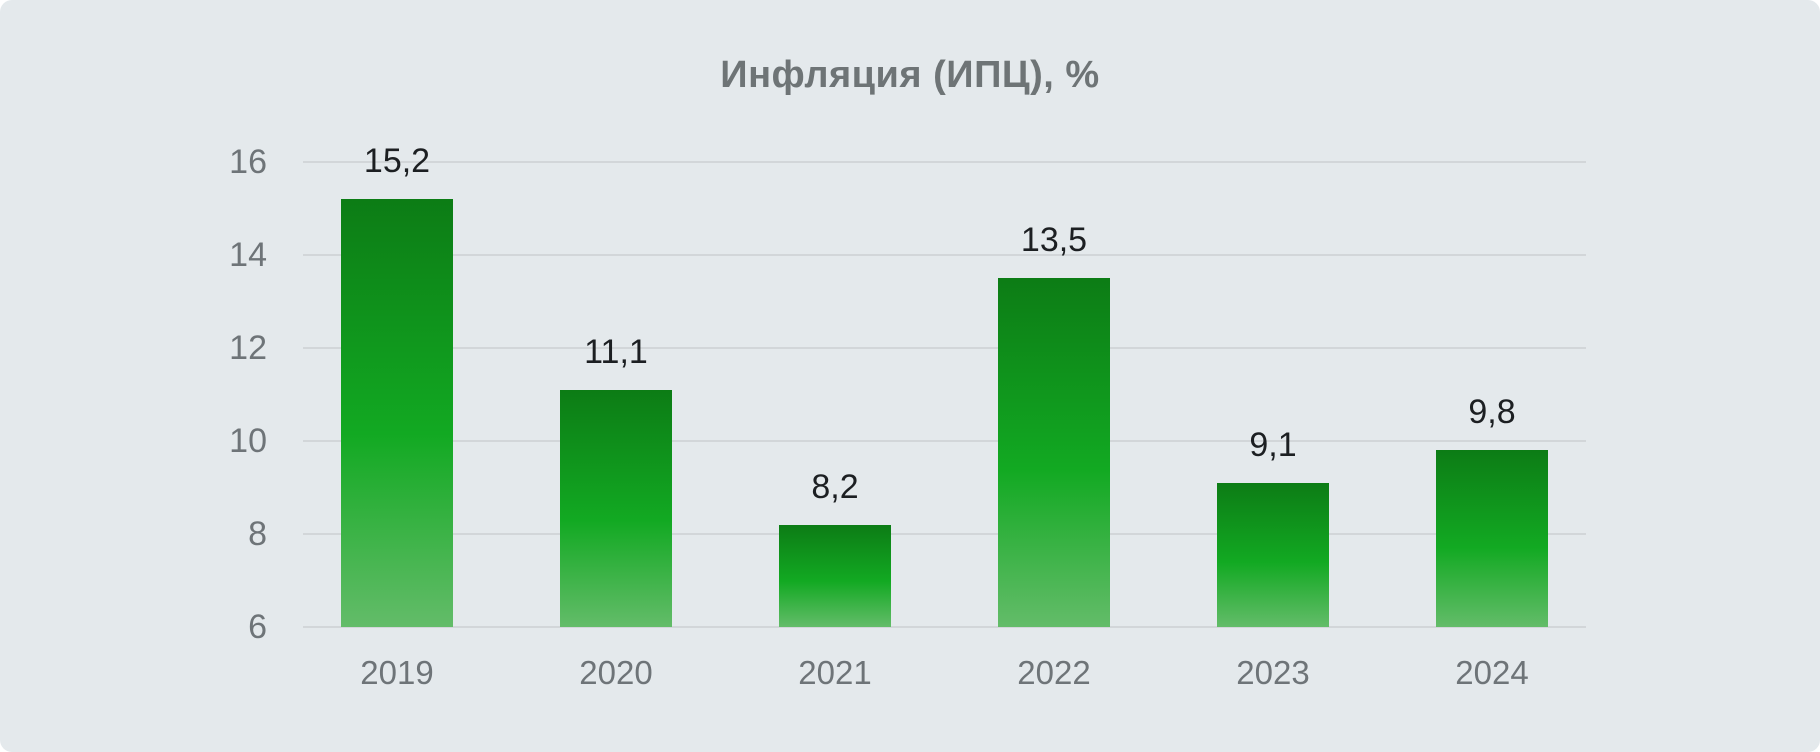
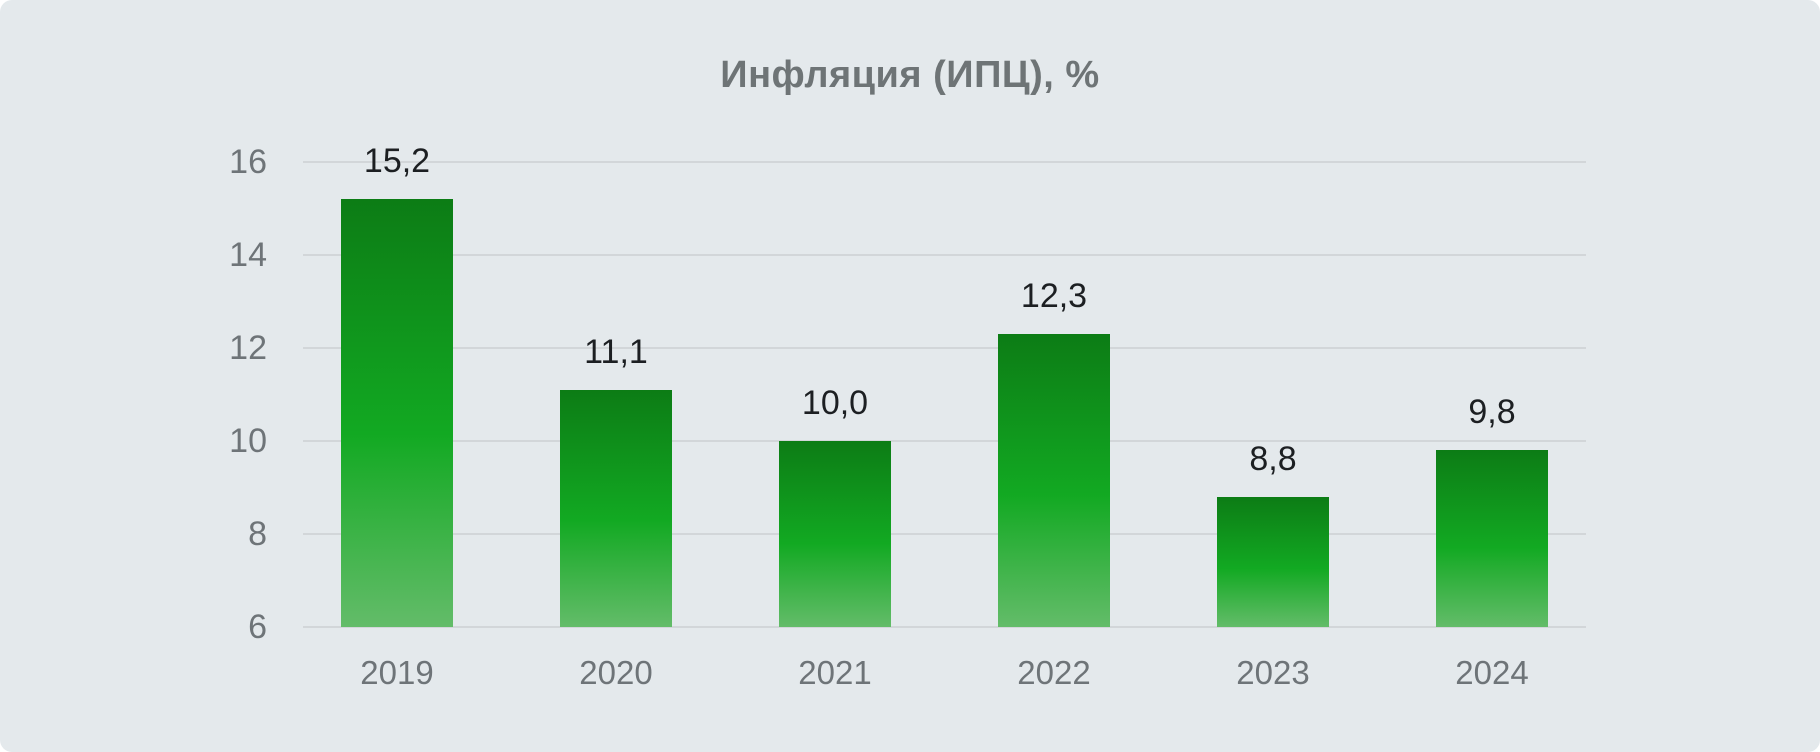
2021: 8,2 -> 10,0
2022: 13,5 -> 12,3
2023: 9,1 -> 8,8
